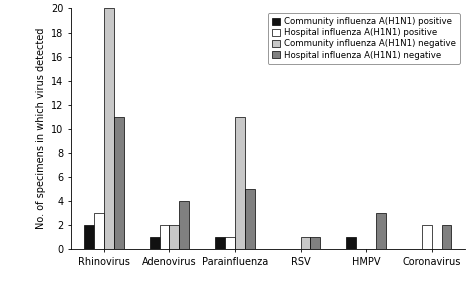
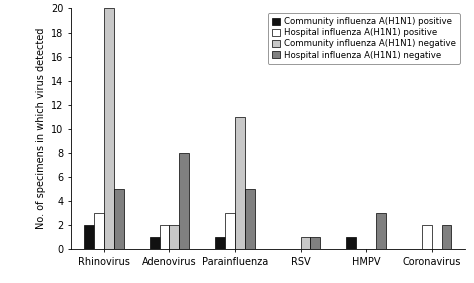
Hospital influenza A(H1N1) negative/Rhinovirus: 11 -> 5
Hospital influenza A(H1N1) negative/Adenovirus: 4 -> 8
Hospital influenza A(H1N1) positive/Parainfluenza: 1 -> 3
